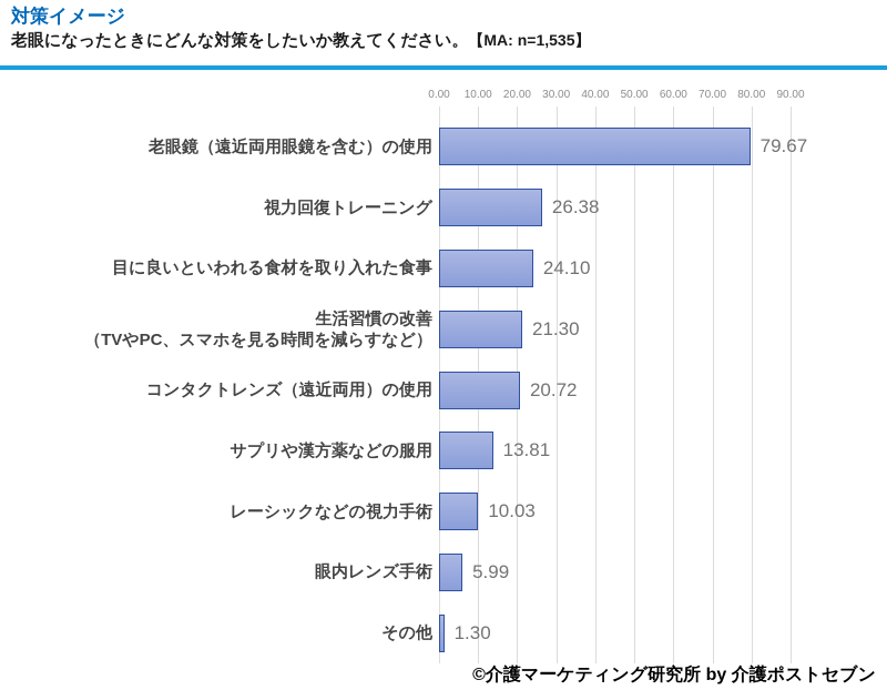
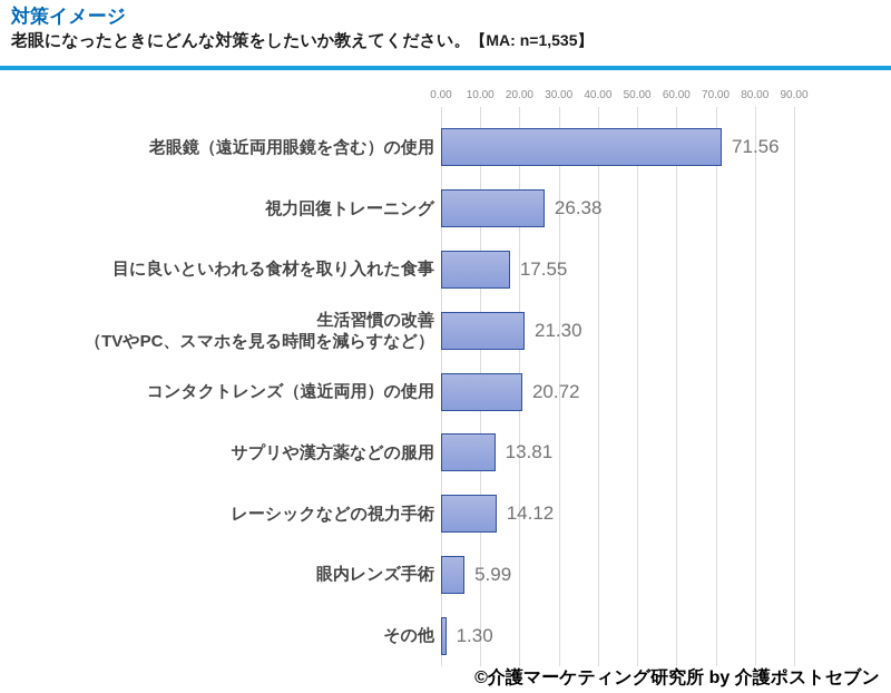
老眼鏡（遠近両用眼鏡を含む）の使用: 79.67 -> 71.56
目に良いといわれる食材を取り入れた食事: 24.10 -> 17.55
レーシックなどの視力手術: 10.03 -> 14.12
